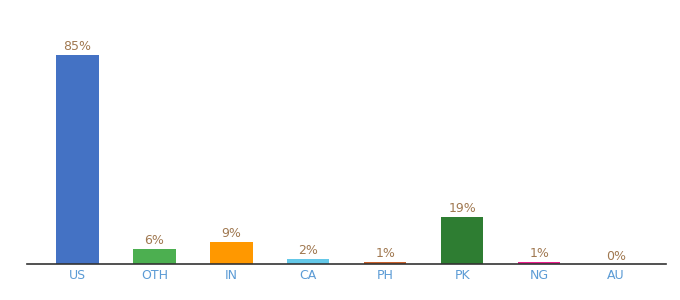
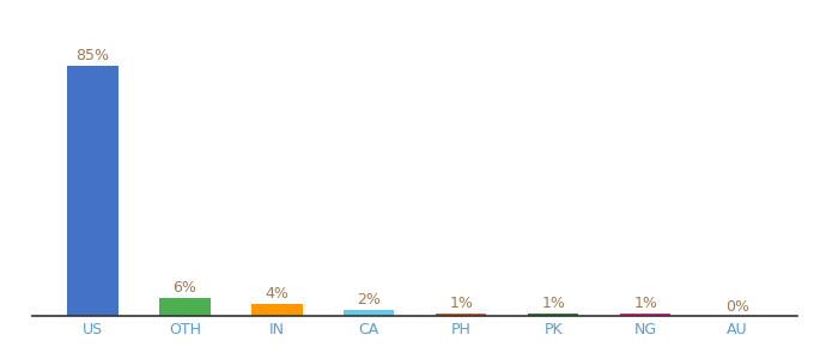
IN: 9% -> 4%
PK: 19% -> 1%
